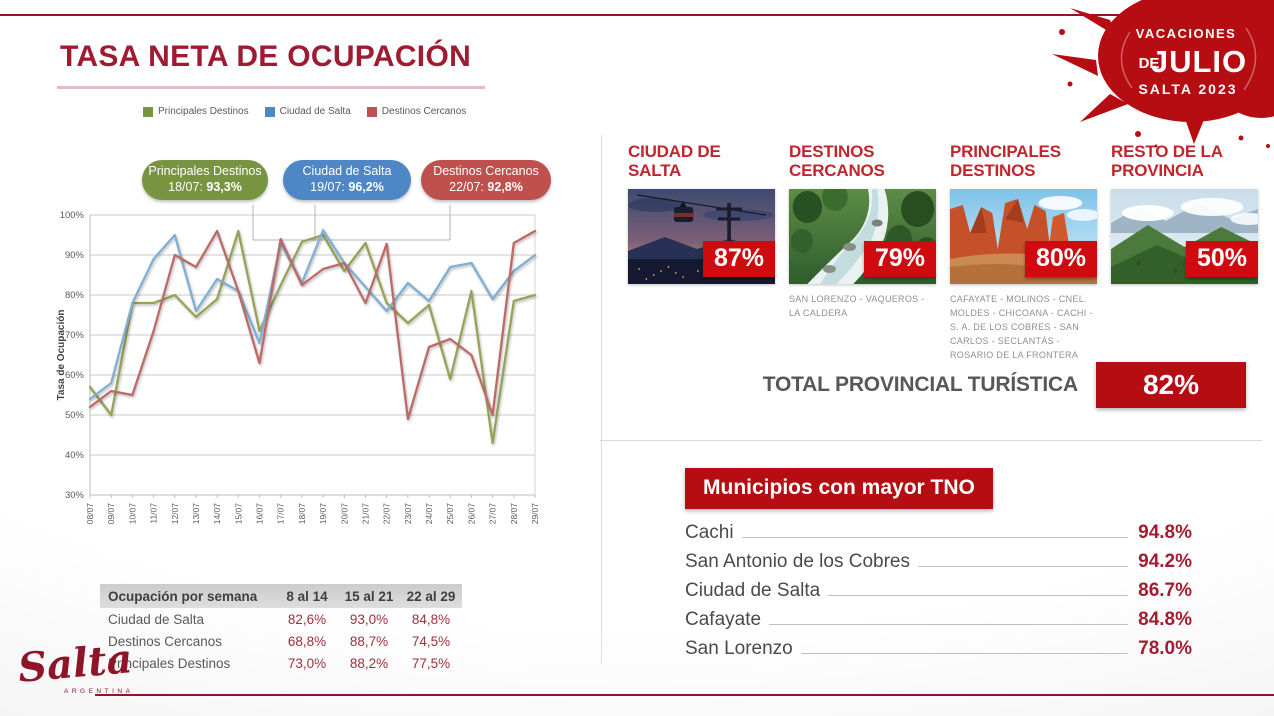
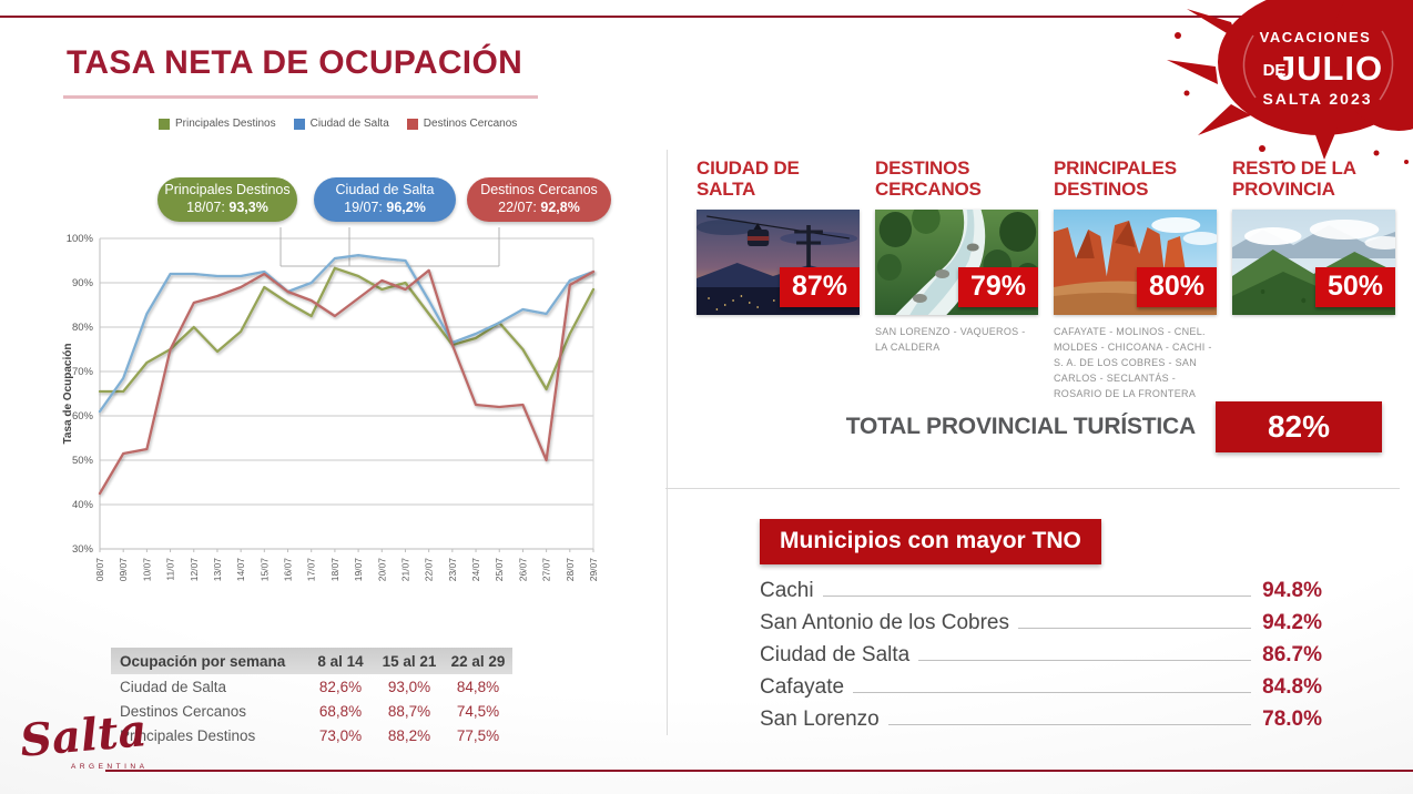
Principales Destinos/08/07: 57% -> 66%
Ciudad de Salta/08/07: 54% -> 61%
Destinos Cercanos/08/07: 52% -> 42%
Principales Destinos/09/07: 50% -> 66%
Ciudad de Salta/09/07: 58% -> 68%
Destinos Cercanos/09/07: 56% -> 52%
Principales Destinos/10/07: 78% -> 72%
Ciudad de Salta/10/07: 78% -> 83%
Destinos Cercanos/10/07: 55% -> 52%
Principales Destinos/11/07: 78% -> 75%
Ciudad de Salta/11/07: 89% -> 92%
Destinos Cercanos/11/07: 71% -> 75%
Ciudad de Salta/12/07: 95% -> 92%
Destinos Cercanos/12/07: 90% -> 86%
Ciudad de Salta/13/07: 76% -> 92%
Ciudad de Salta/14/07: 84% -> 92%
Destinos Cercanos/14/07: 96% -> 89%
Principales Destinos/15/07: 96% -> 89%
Ciudad de Salta/15/07: 81% -> 92%
Destinos Cercanos/15/07: 81% -> 92%
Principales Destinos/16/07: 71% -> 86%
Ciudad de Salta/16/07: 68% -> 88%
Destinos Cercanos/16/07: 63% -> 88%
Ciudad de Salta/17/07: 93% -> 90%
Destinos Cercanos/17/07: 94% -> 86%
Ciudad de Salta/18/07: 83% -> 96%
Principales Destinos/19/07: 95% -> 92%
Principales Destinos/20/07: 86% -> 88%
Ciudad de Salta/20/07: 88% -> 96%
Destinos Cercanos/20/07: 88% -> 90%
Principales Destinos/21/07: 93% -> 90%
Ciudad de Salta/21/07: 82% -> 95%
Destinos Cercanos/21/07: 78% -> 88%
Principales Destinos/22/07: 78% -> 83%
Ciudad de Salta/22/07: 76% -> 86%
Principales Destinos/23/07: 73% -> 76%
Ciudad de Salta/23/07: 83% -> 76%
Destinos Cercanos/23/07: 49% -> 76%
Destinos Cercanos/24/07: 67% -> 62%
Principales Destinos/25/07: 59% -> 81%
Ciudad de Salta/25/07: 87% -> 81%
Destinos Cercanos/25/07: 69% -> 62%
Principales Destinos/26/07: 81% -> 75%
Ciudad de Salta/26/07: 88% -> 84%
Destinos Cercanos/26/07: 65% -> 62%
Principales Destinos/27/07: 43% -> 66%
Ciudad de Salta/27/07: 79% -> 83%
Ciudad de Salta/28/07: 86% -> 90%
Destinos Cercanos/28/07: 93% -> 90%
Principales Destinos/29/07: 80% -> 88%
Ciudad de Salta/29/07: 90% -> 92%
Destinos Cercanos/29/07: 96% -> 92%
